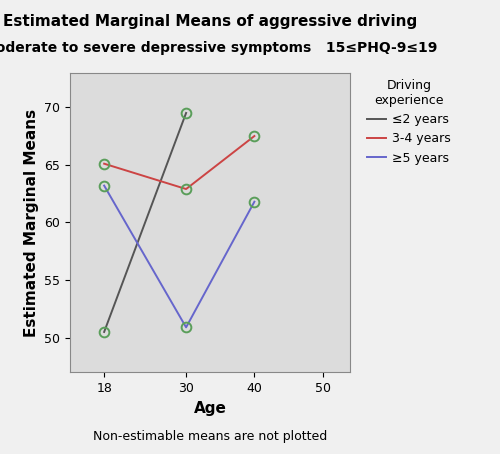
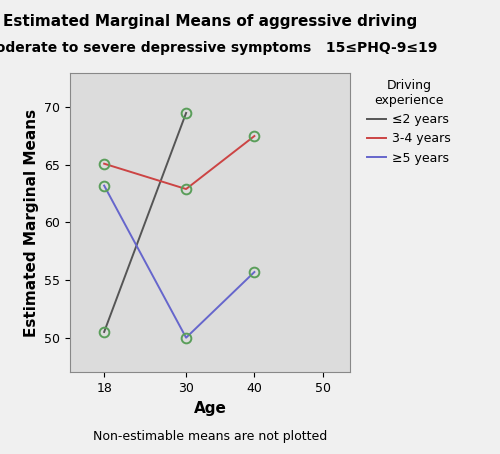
≥5 years/30: 50.9 -> 50.0
≥5 years/40: 61.8 -> 55.7
